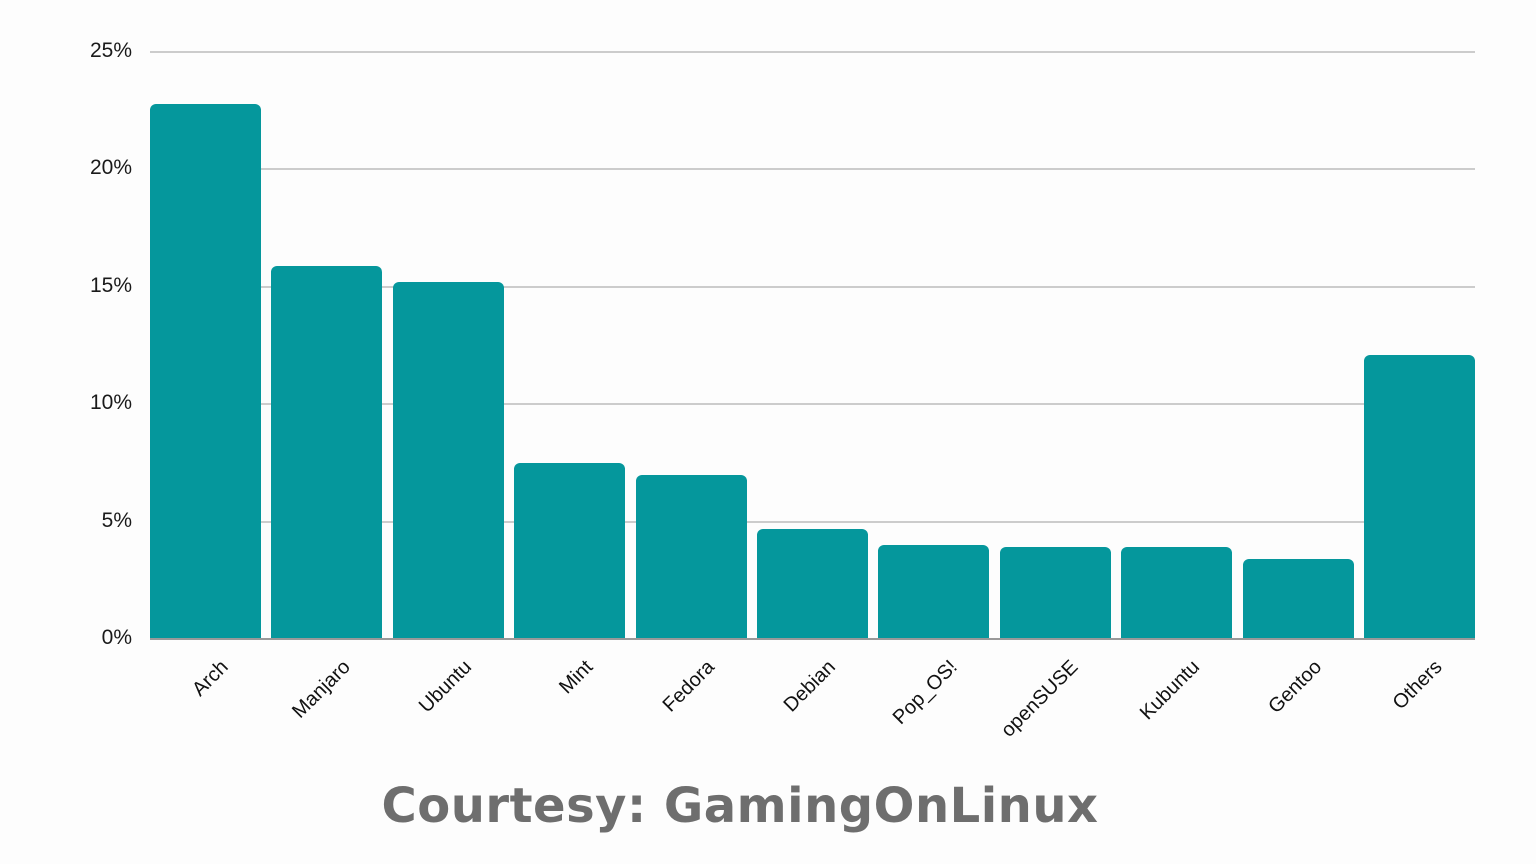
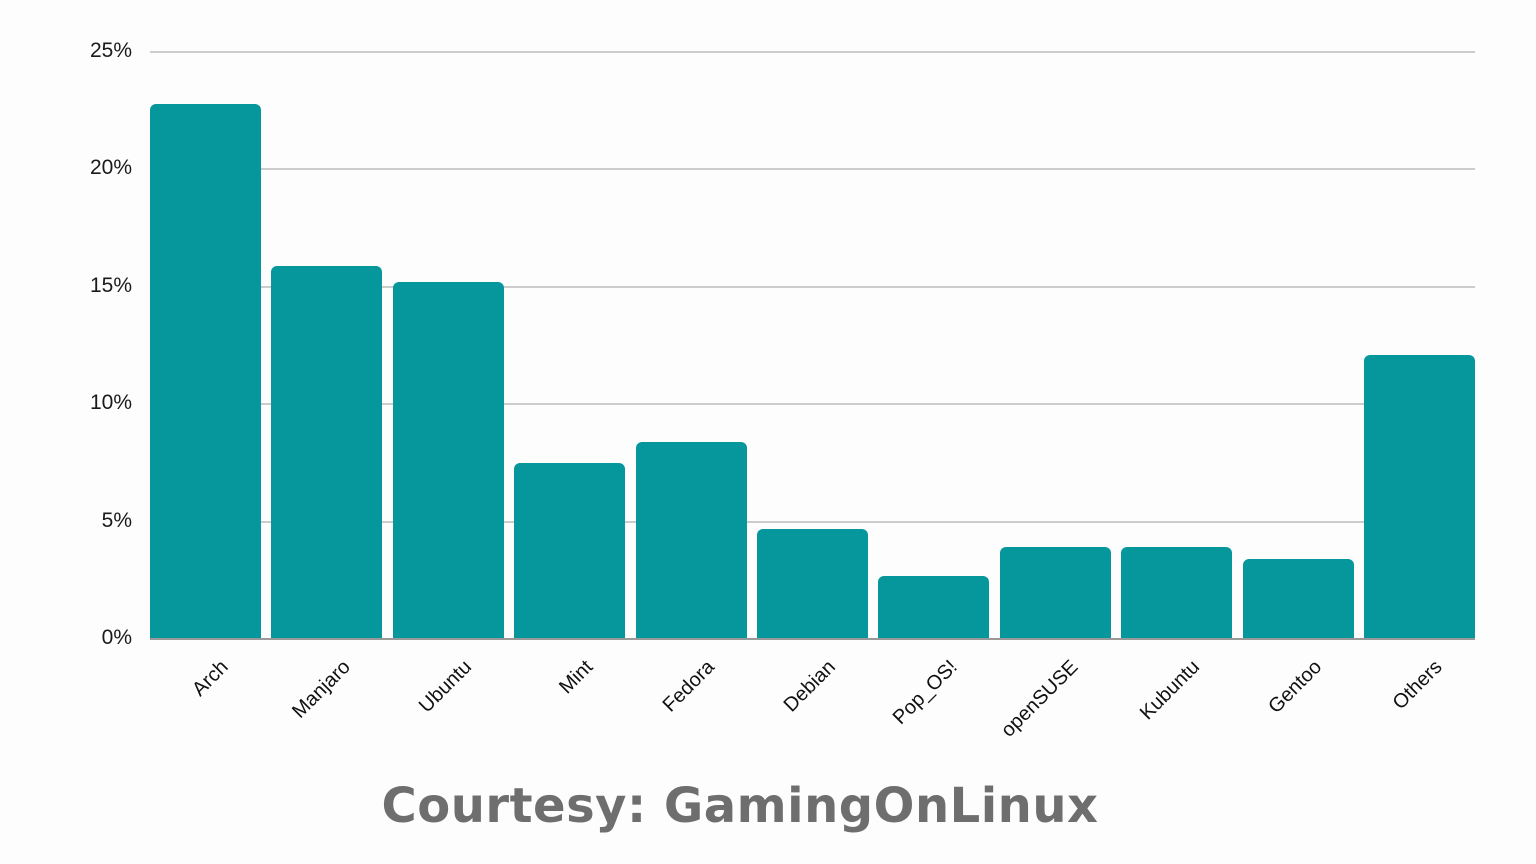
Fedora: 7.0% -> 8.4%
Pop_OS!: 4.0% -> 2.7%
